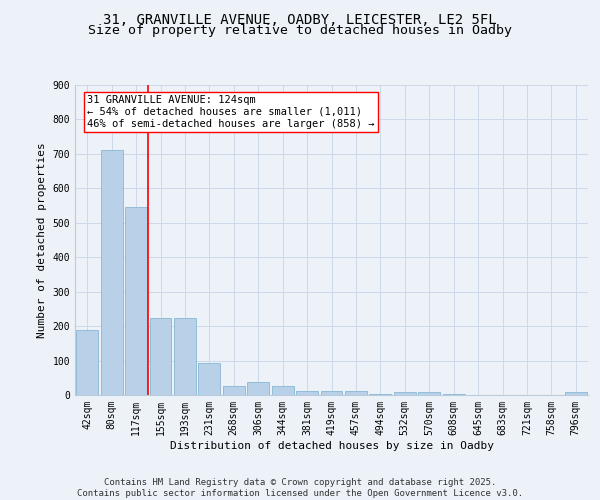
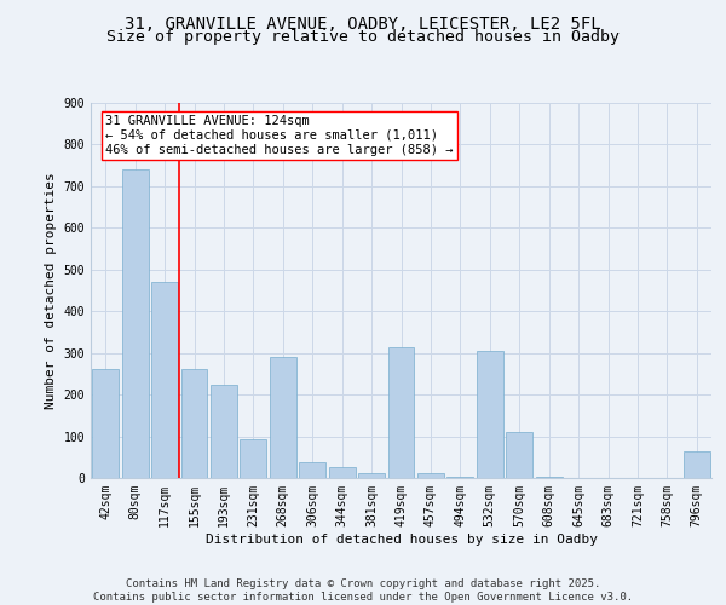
42sqm: 190 -> 260
80sqm: 712 -> 740
117sqm: 547 -> 470
155sqm: 225 -> 260
268sqm: 27 -> 290
419sqm: 12 -> 315
532sqm: 9 -> 305
570sqm: 8 -> 110
796sqm: 9 -> 65
